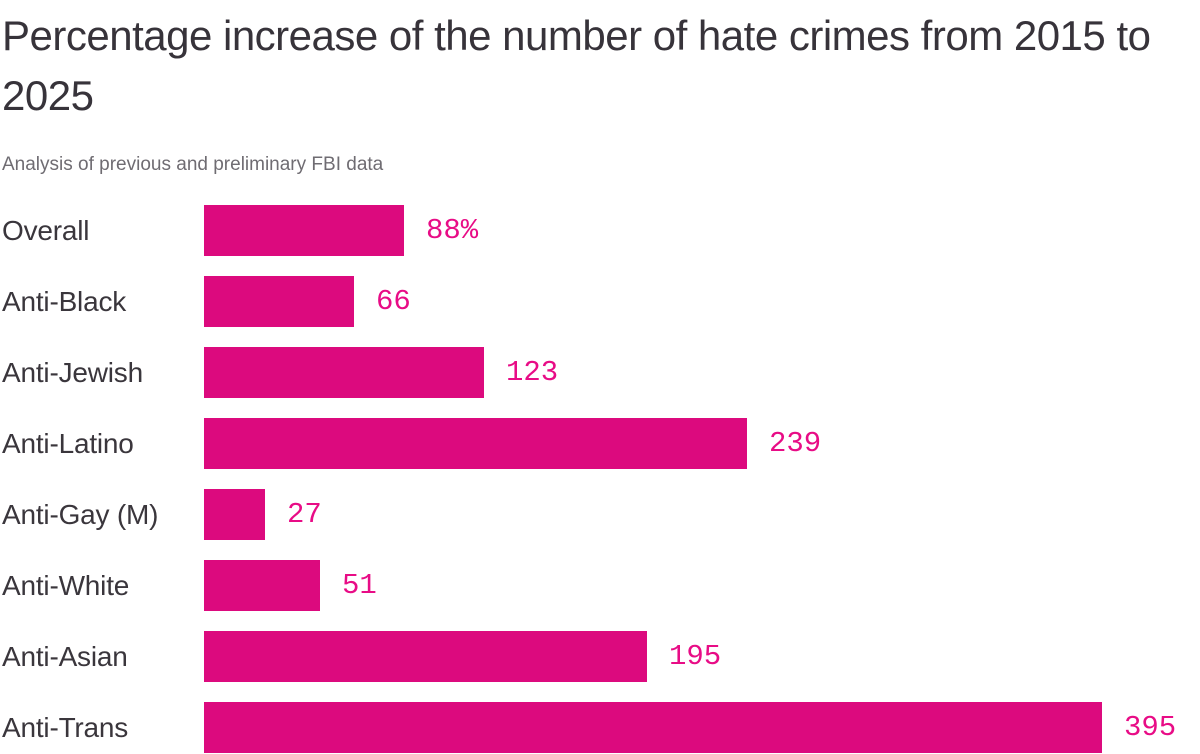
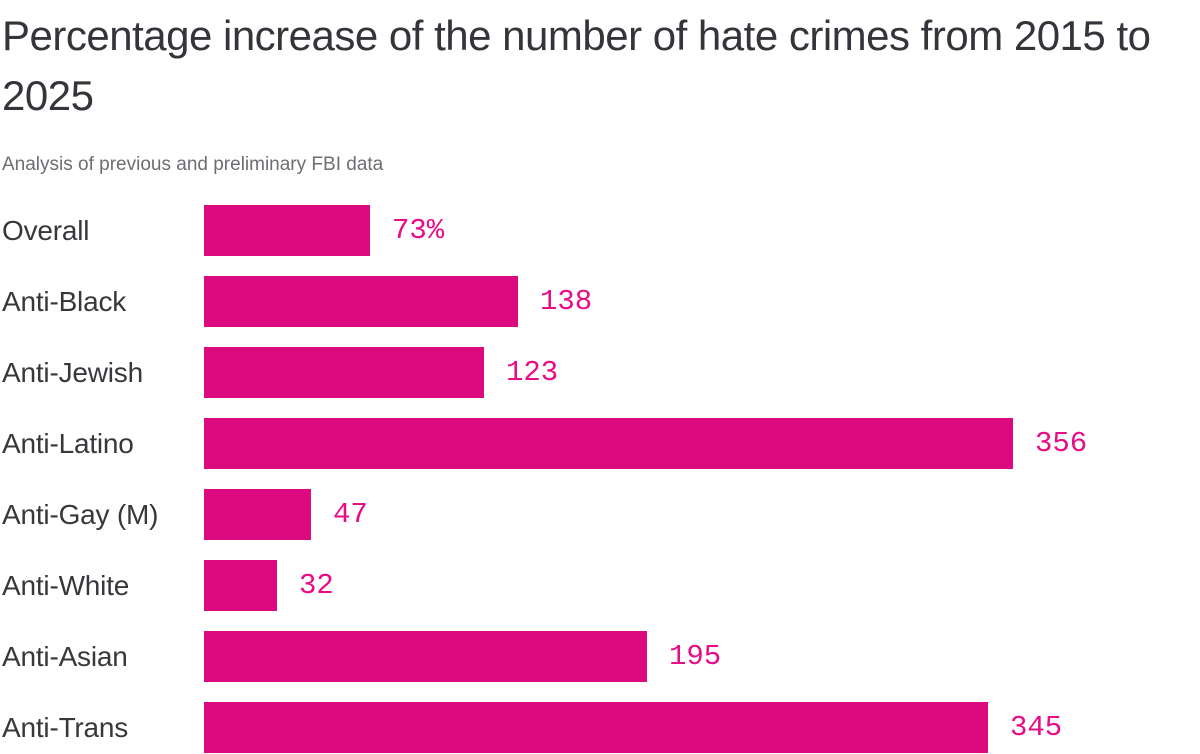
Overall: 88% -> 73%
Anti-Black: 66 -> 138
Anti-Latino: 239 -> 356
Anti-Gay (M): 27 -> 47
Anti-White: 51 -> 32
Anti-Trans: 395 -> 345
